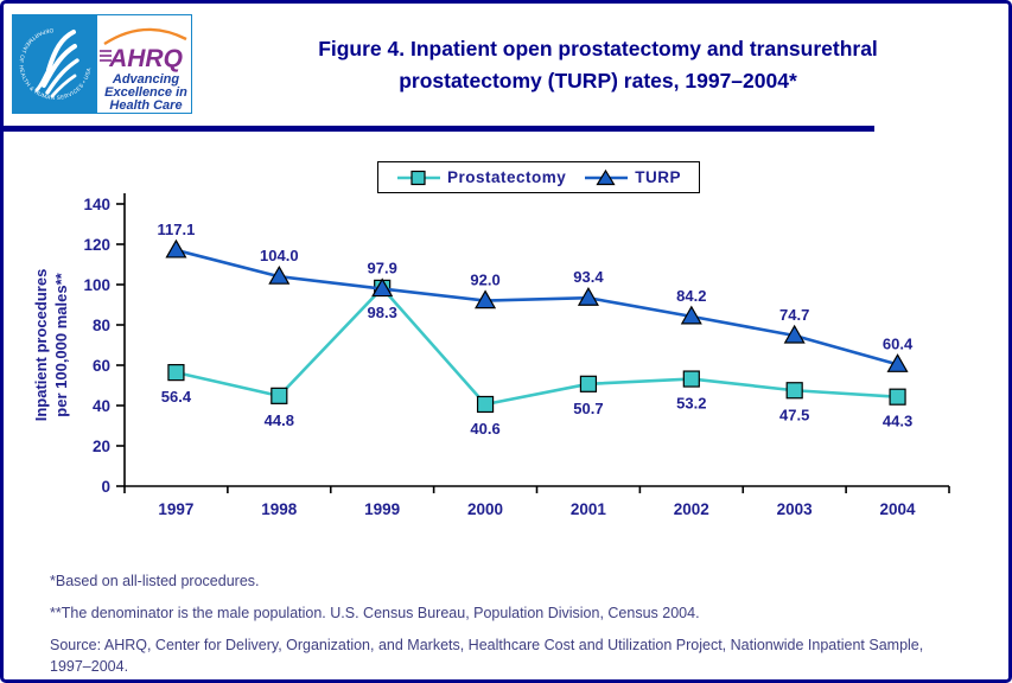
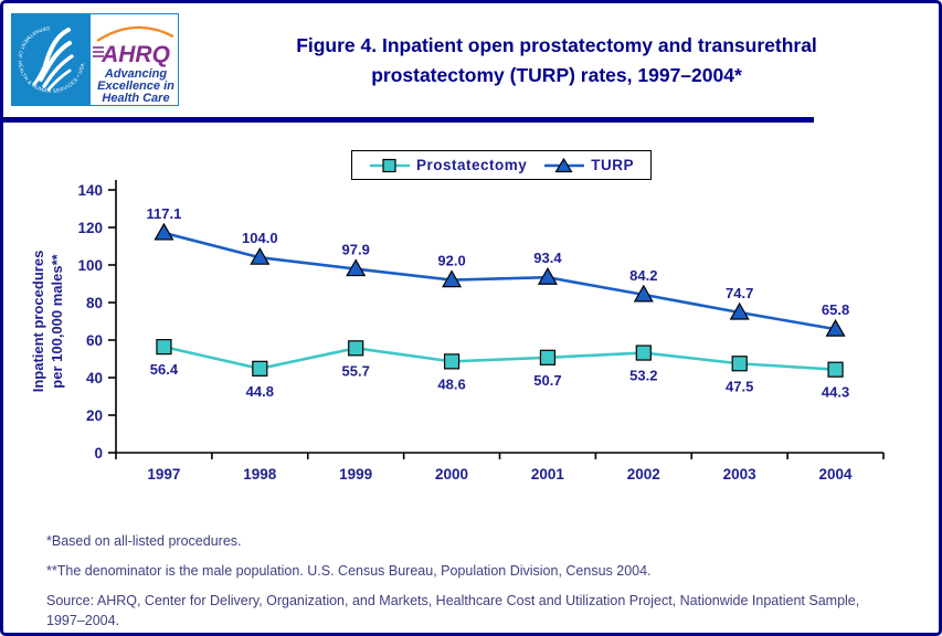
Prostatectomy/1999: 98.3 -> 55.7
Prostatectomy/2000: 40.6 -> 48.6
TURP/2004: 60.4 -> 65.8
